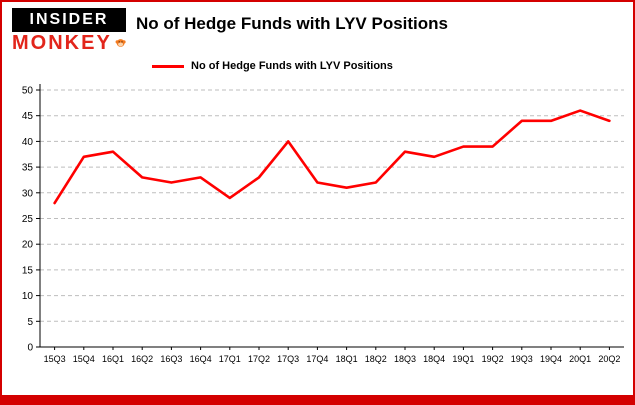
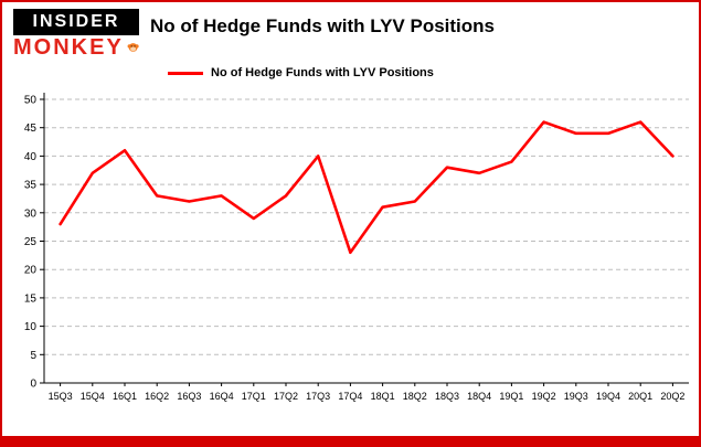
16Q1: 38 -> 41
17Q4: 32 -> 23
19Q2: 39 -> 46
20Q2: 44 -> 40
